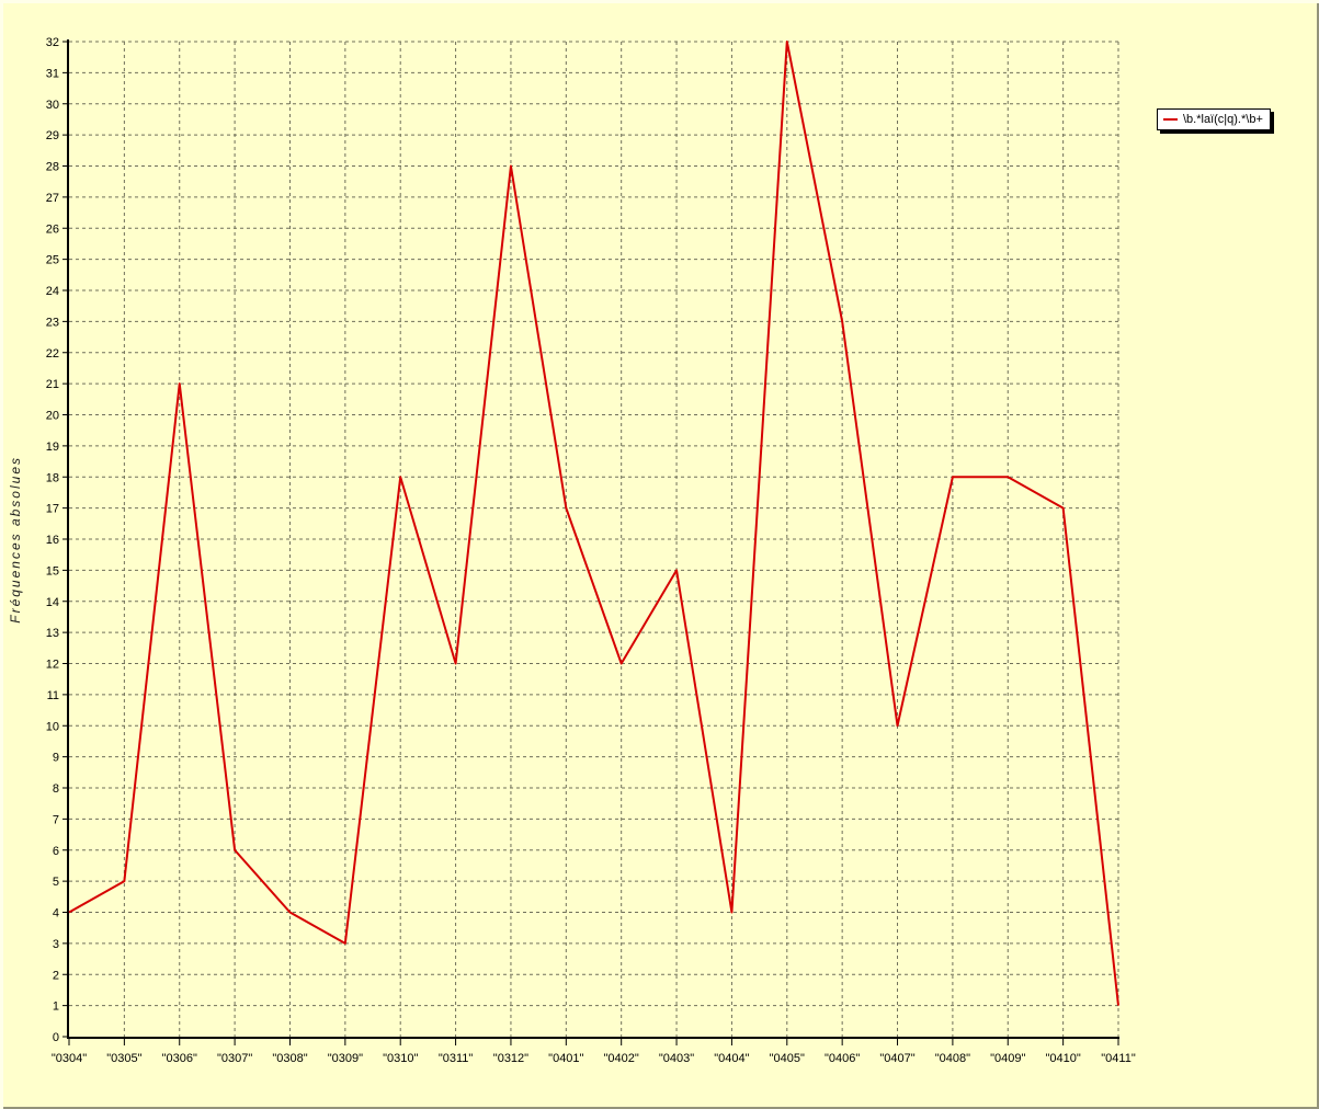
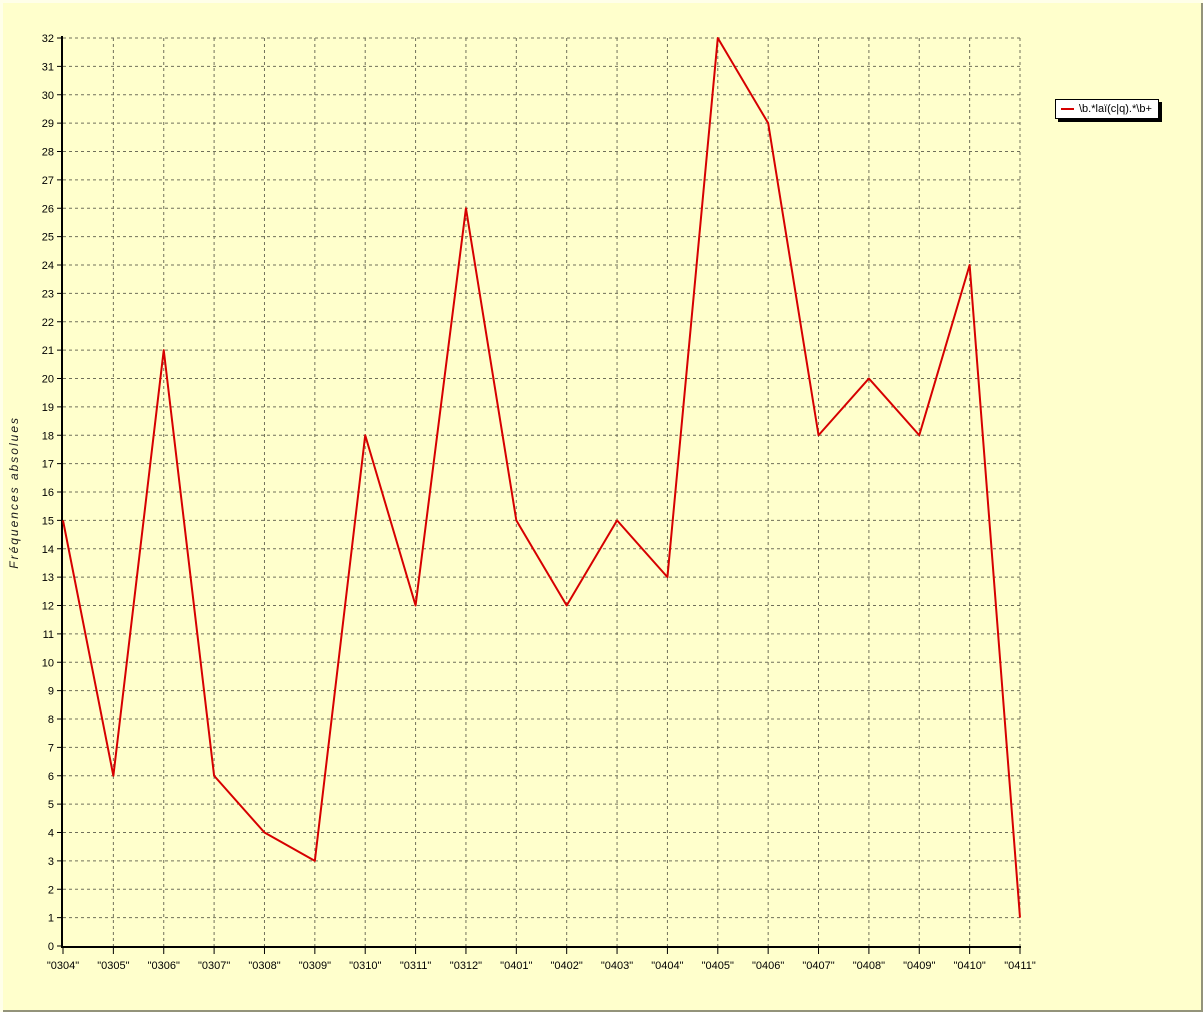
"0304": 4 -> 15
"0305": 5 -> 6
"0312": 28 -> 26
"0401": 17 -> 15
"0404": 4 -> 13
"0406": 23 -> 29
"0407": 10 -> 18
"0408": 18 -> 20
"0410": 17 -> 24
